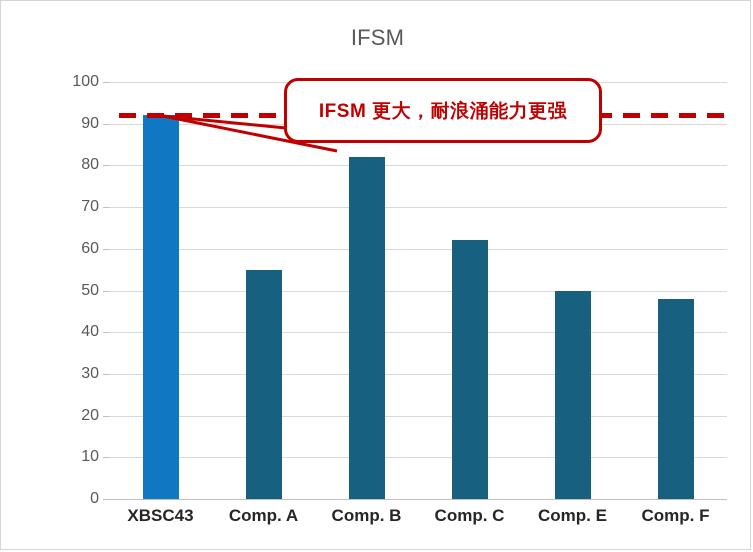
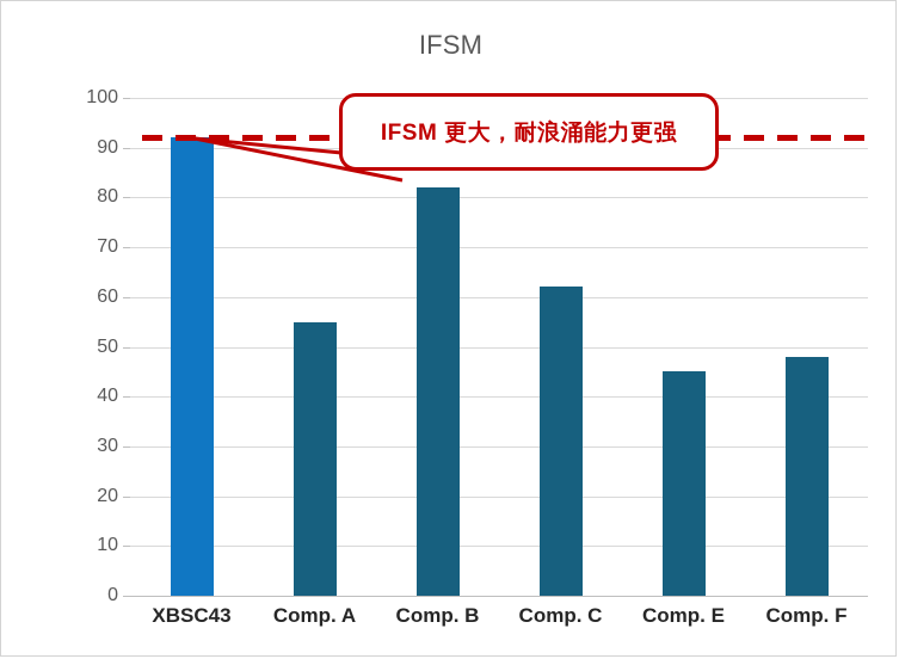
Comp. E: 50 -> 45
